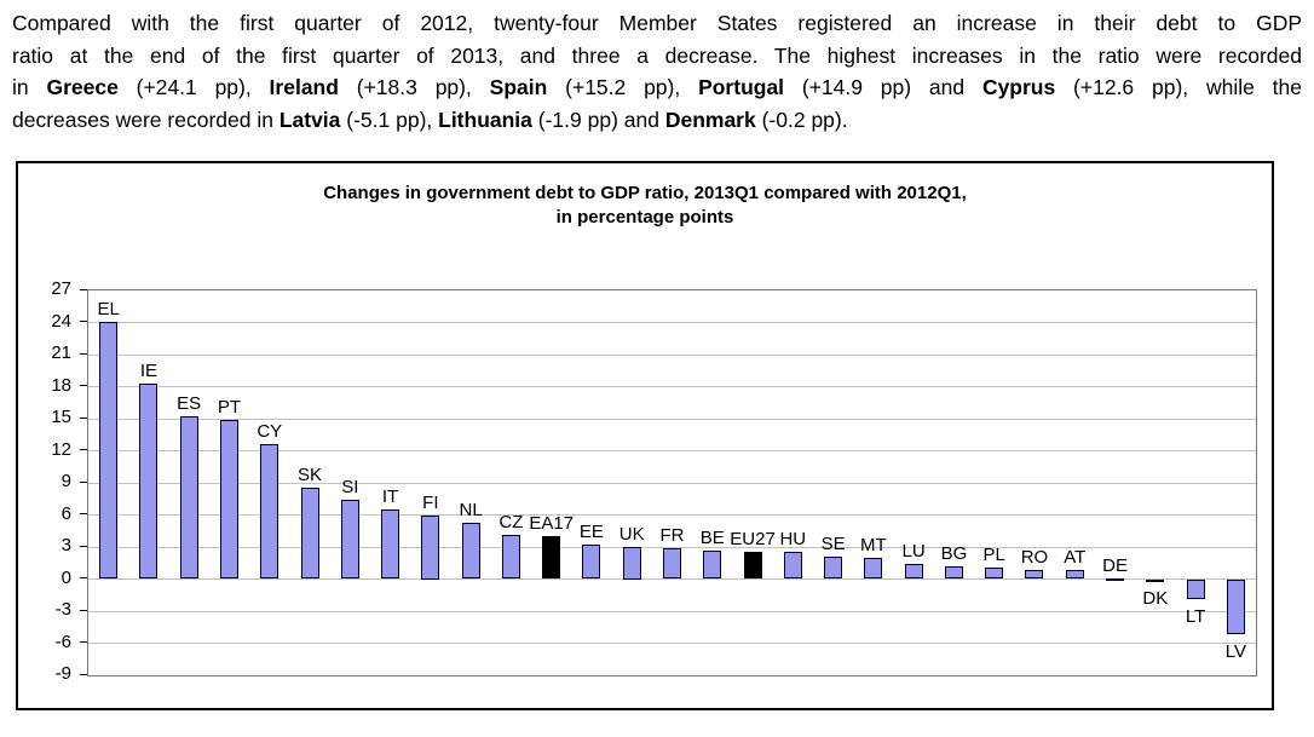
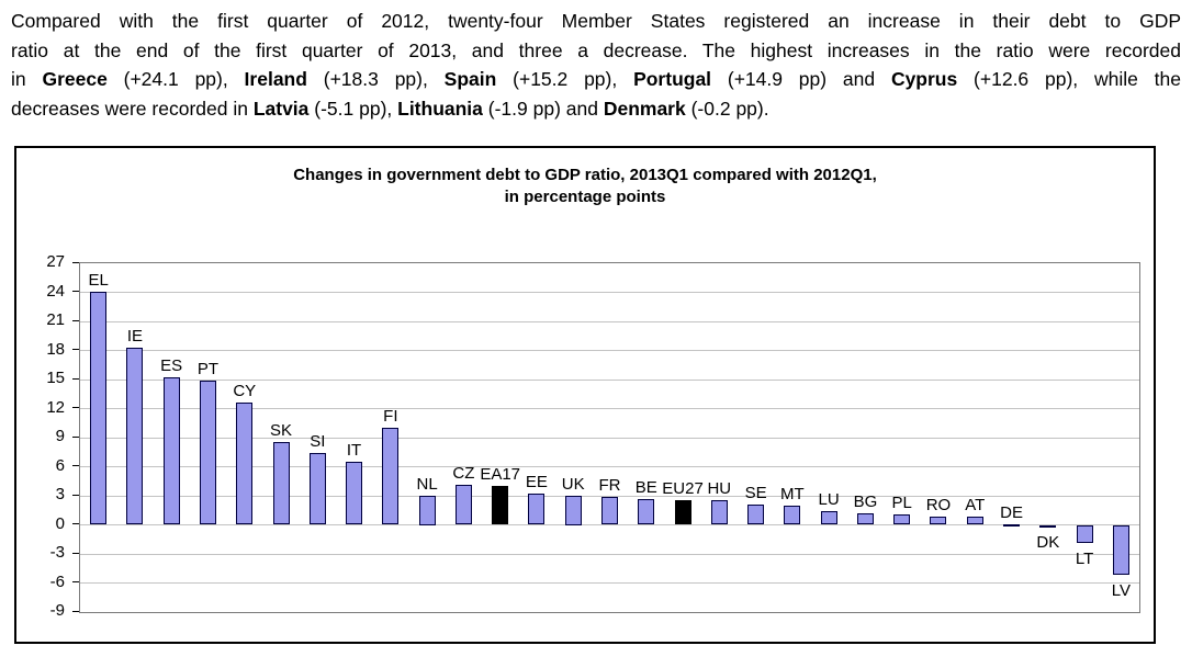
FI: 6 -> 10
NL: 5 -> 3
